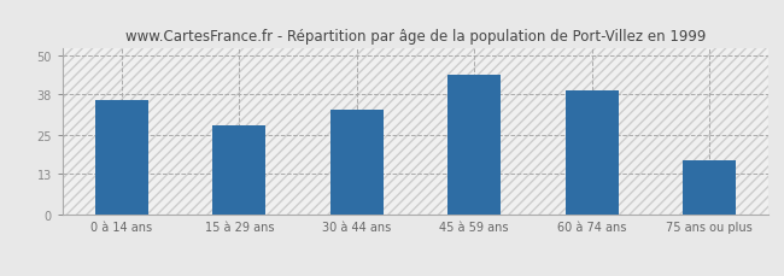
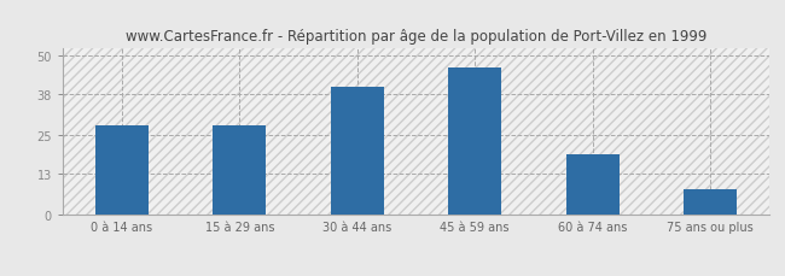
0 à 14 ans: 36 -> 28
30 à 44 ans: 33 -> 40
45 à 59 ans: 44 -> 46
60 à 74 ans: 39 -> 19
75 ans ou plus: 17 -> 8
